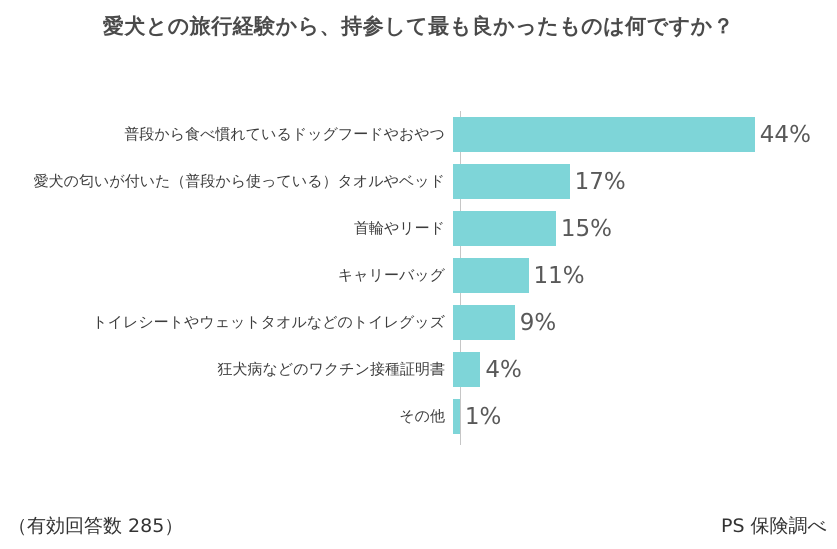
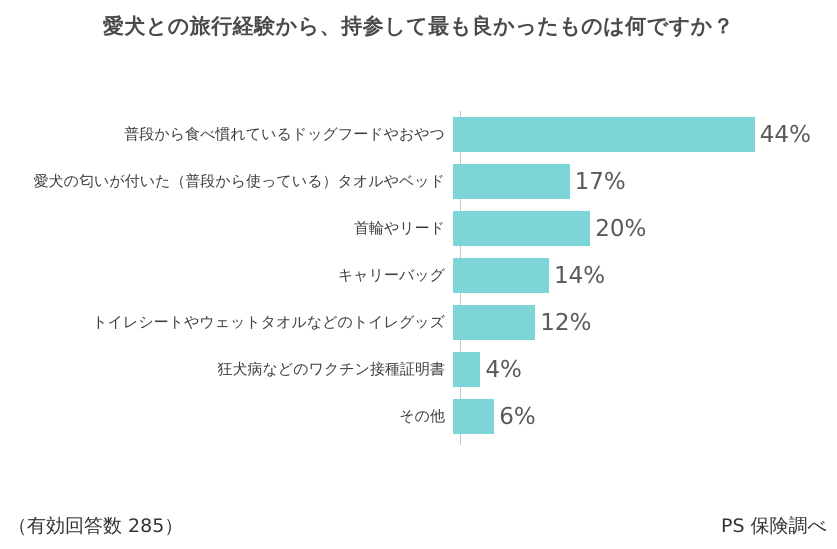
首輪やリード: 15% -> 20%
キャリーバッグ: 11% -> 14%
トイレシートやウェットタオルなどのトイレグッズ: 9% -> 12%
その他: 1% -> 6%
